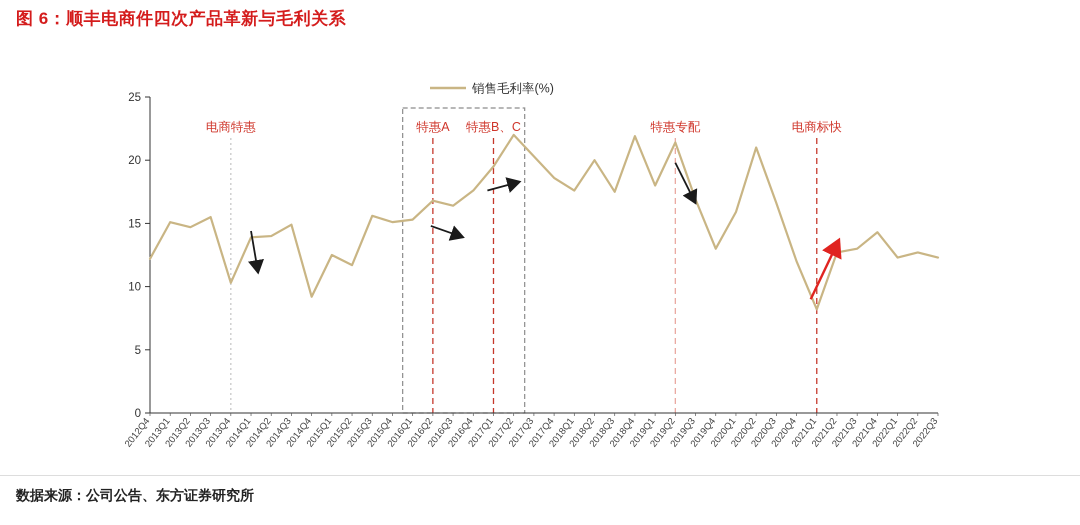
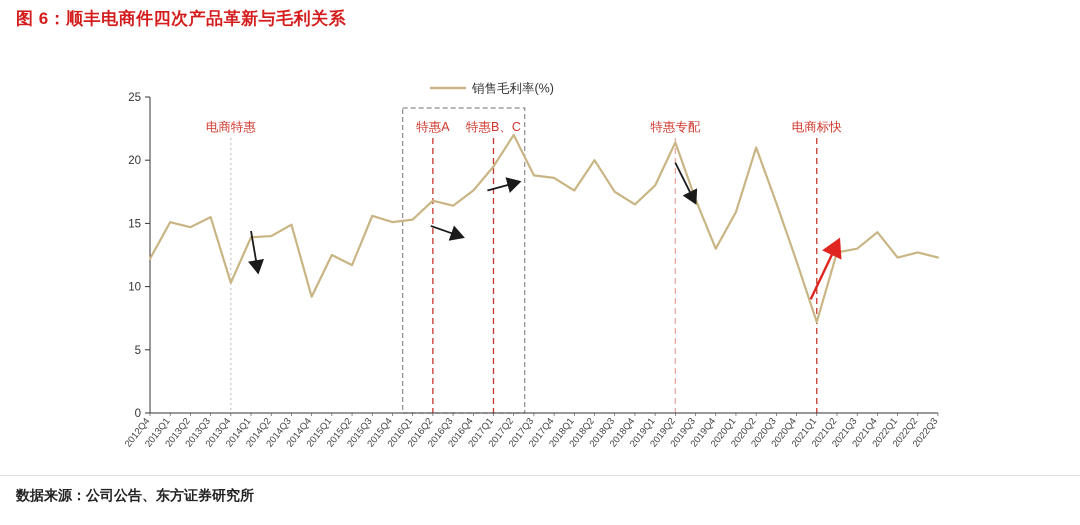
2017Q3: 20.3 -> 18.8
2018Q4: 21.9 -> 16.5
2021Q1: 8.2 -> 7.2
